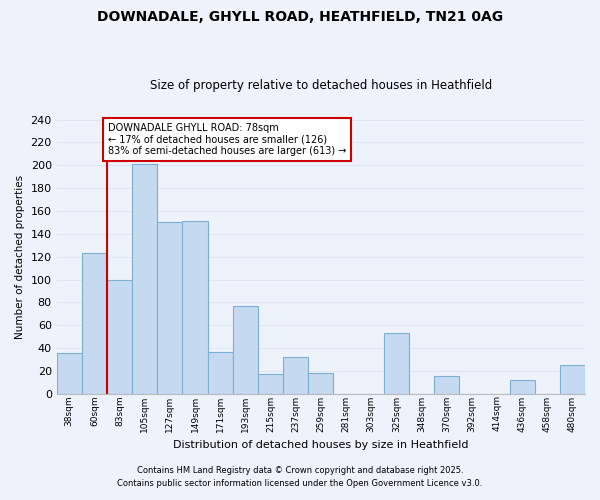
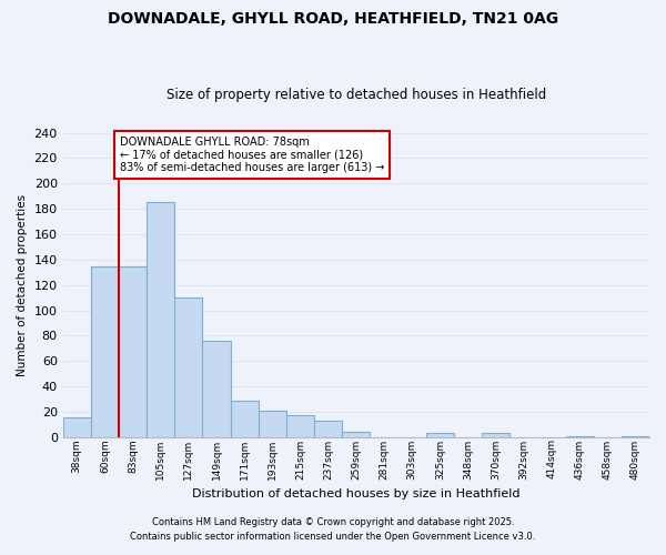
38sqm: 36 -> 16
60sqm: 123 -> 135
83sqm: 100 -> 135
105sqm: 201 -> 185
127sqm: 150 -> 110
149sqm: 151 -> 76
171sqm: 37 -> 29
193sqm: 77 -> 21
237sqm: 32 -> 13
259sqm: 18 -> 4
325sqm: 53 -> 3
370sqm: 16 -> 3
436sqm: 12 -> 1
480sqm: 25 -> 1
